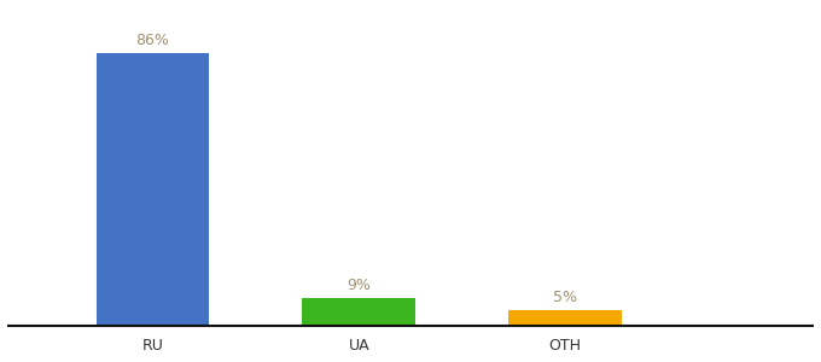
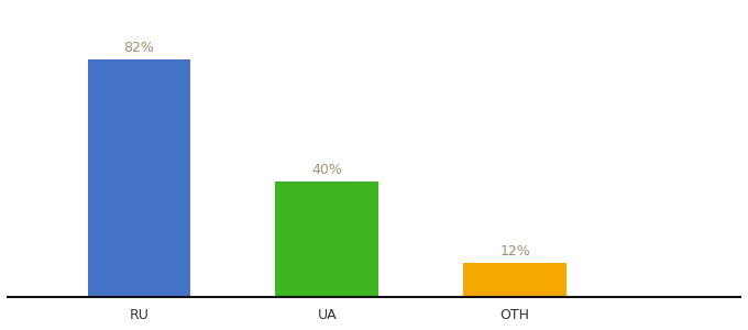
RU: 86% -> 82%
UA: 9% -> 40%
OTH: 5% -> 12%
